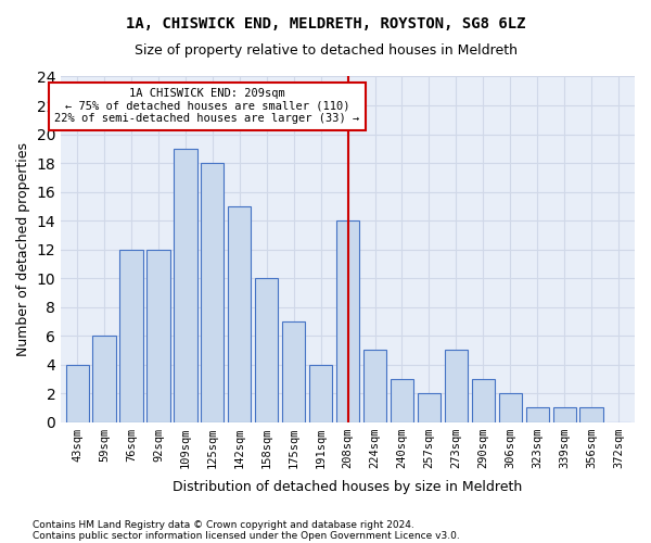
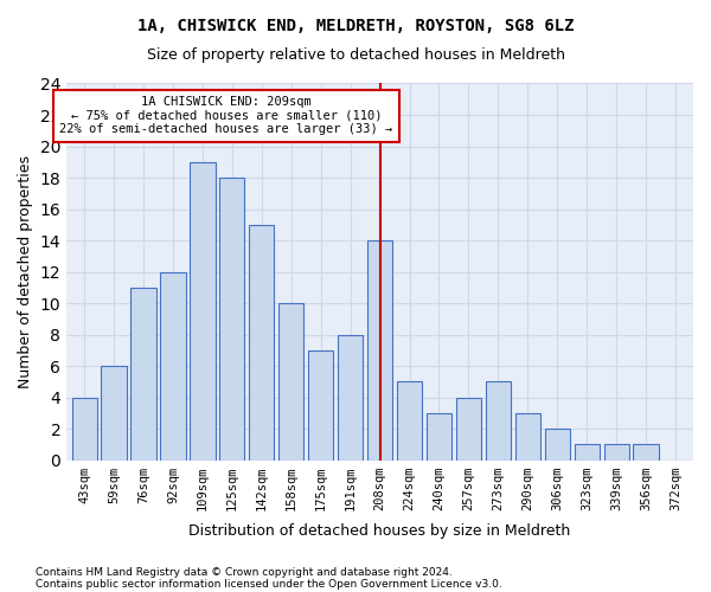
76sqm: 12 -> 11
191sqm: 4 -> 8
257sqm: 2 -> 4
